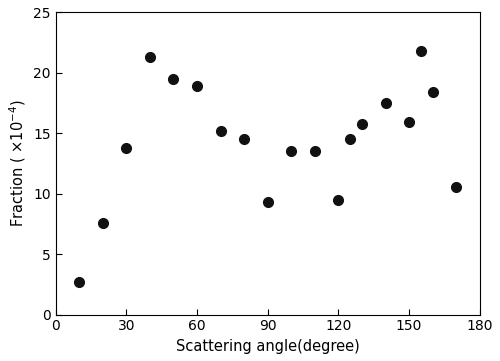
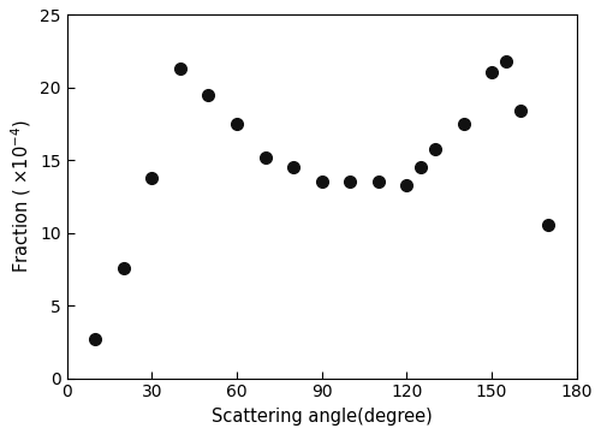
60: 18.9 -> 17.5
90: 9.3 -> 13.5
120: 9.5 -> 13.3
150: 15.9 -> 21.1
